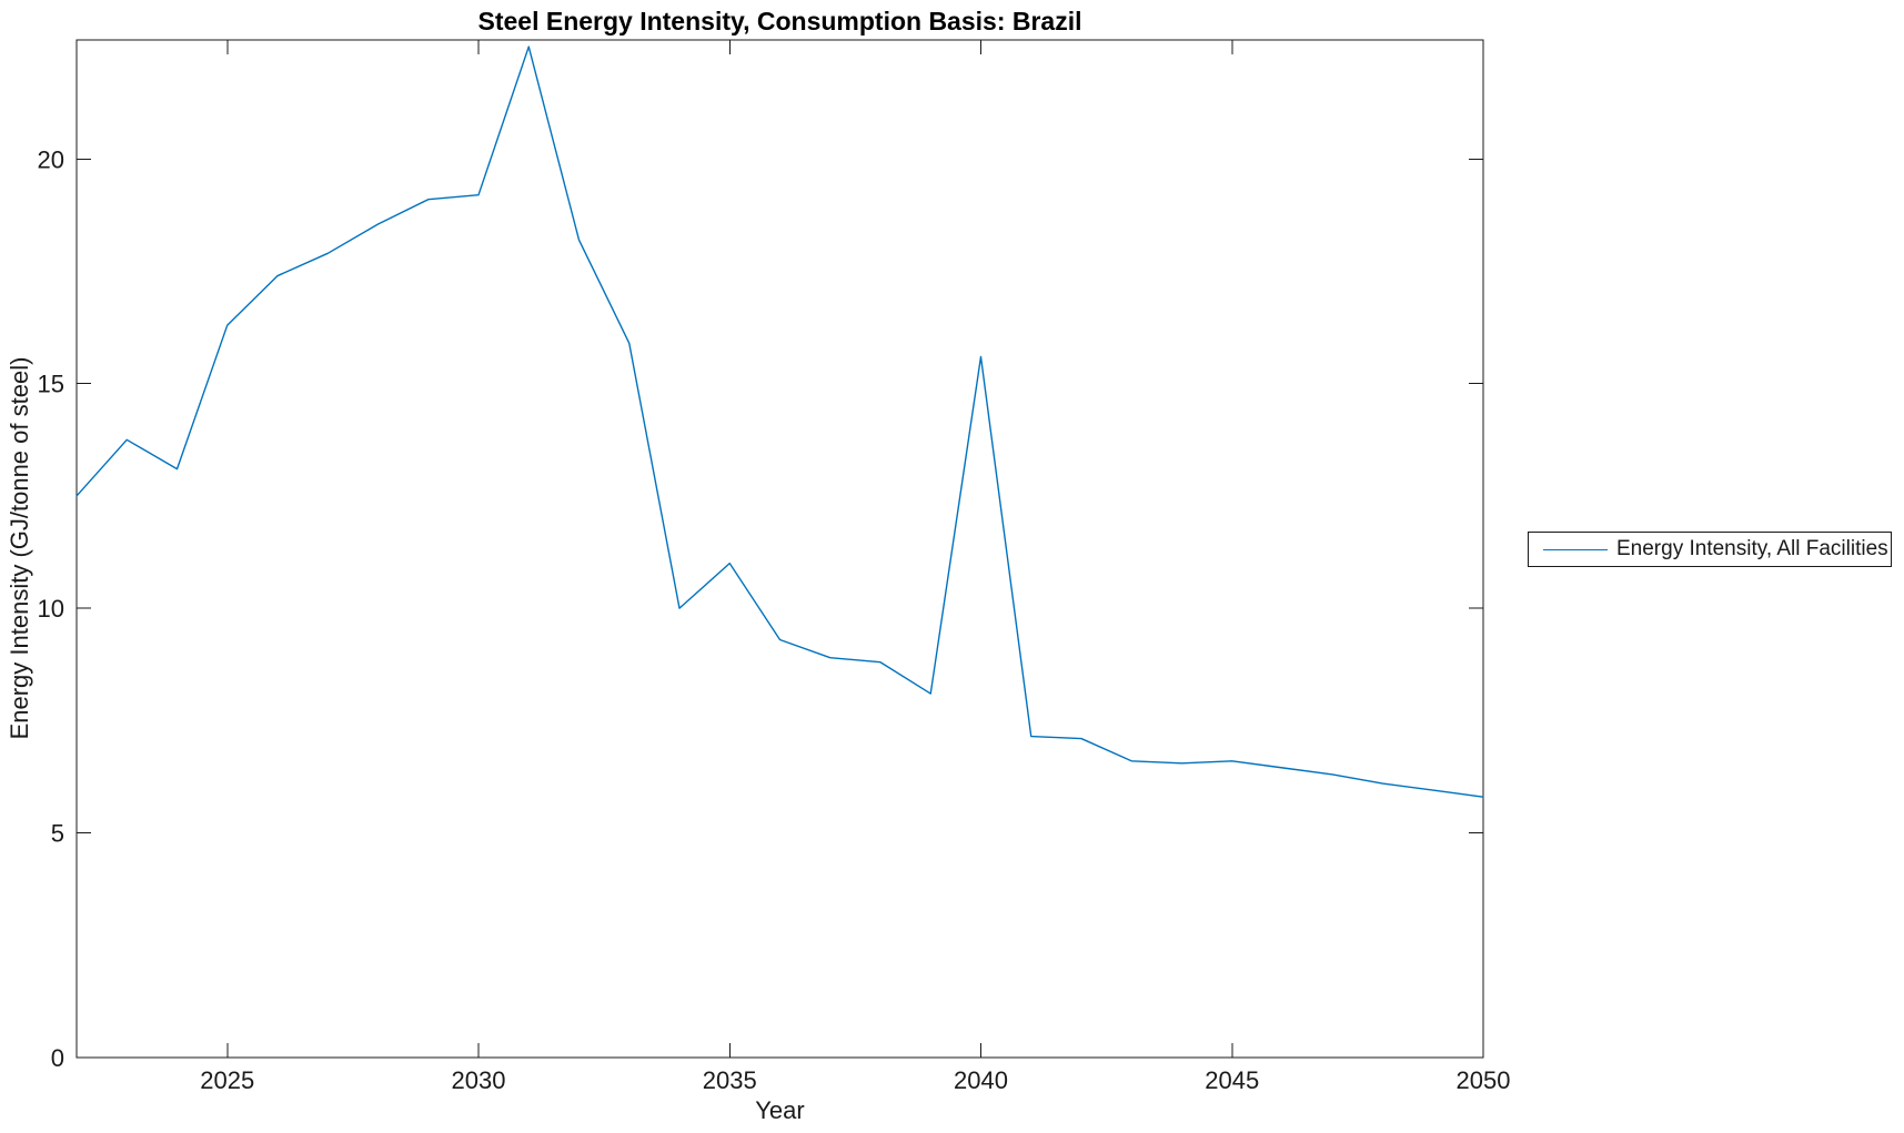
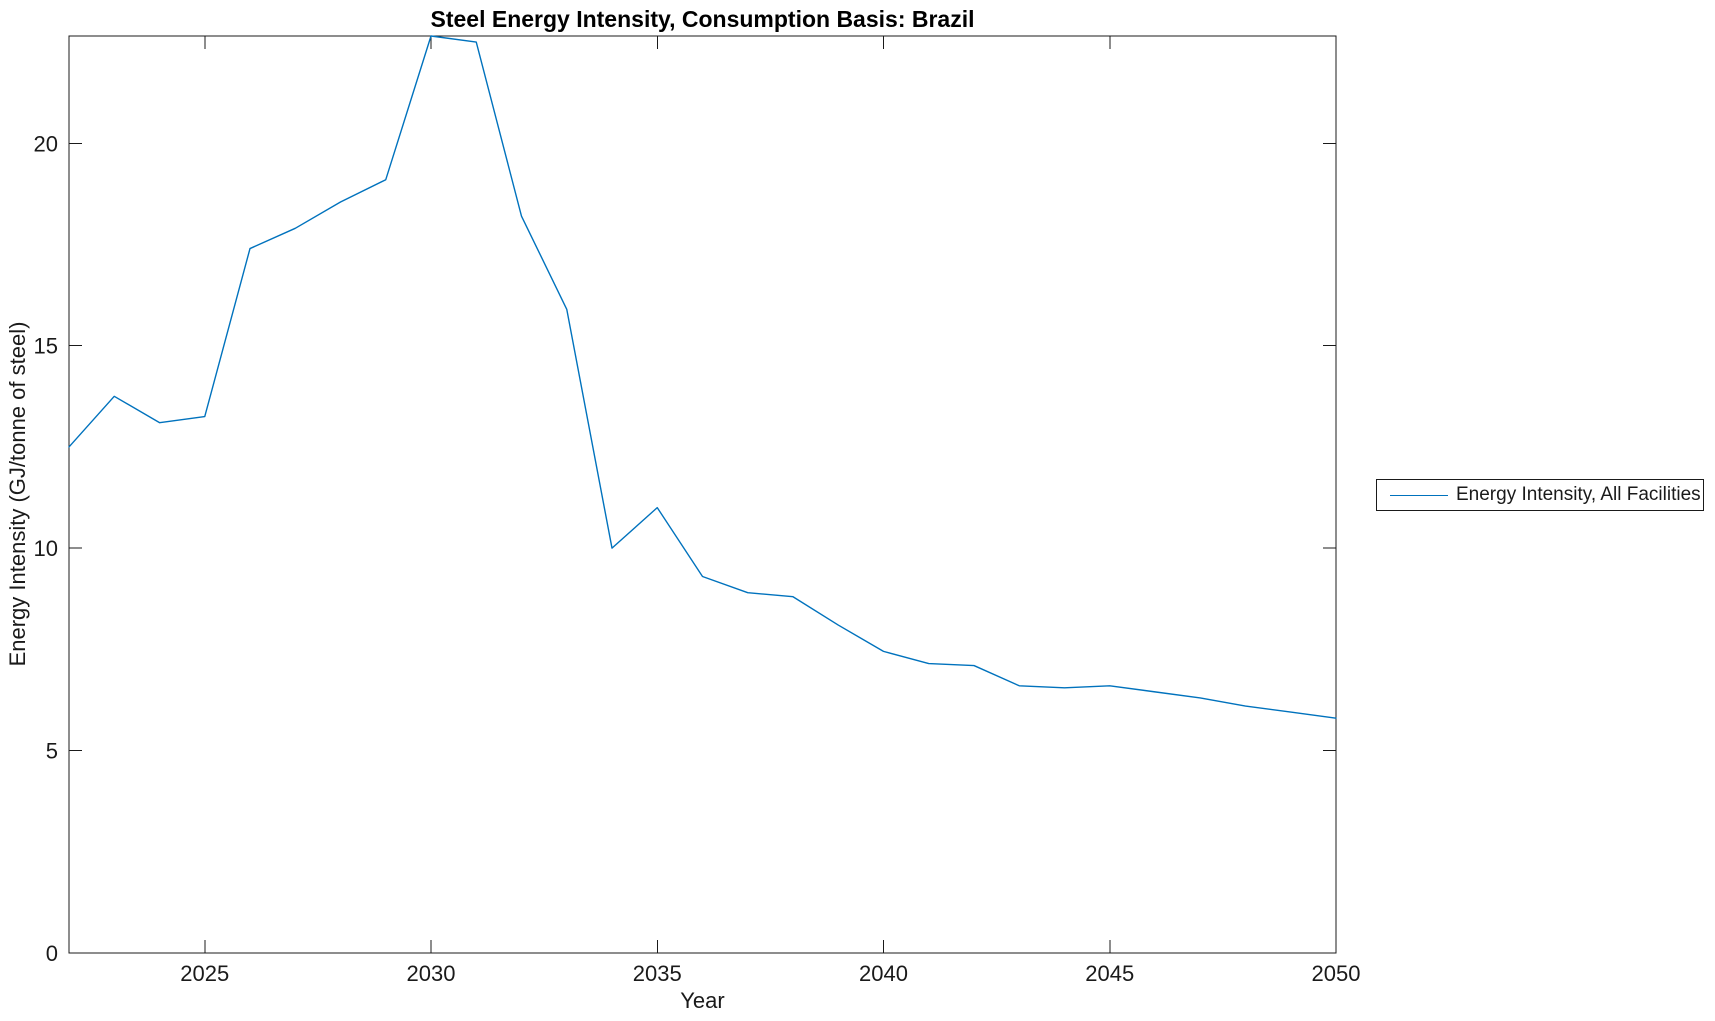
2025: 16.3 -> 13.2
2030: 19.2 -> 22.6
2040: 15.6 -> 7.5
